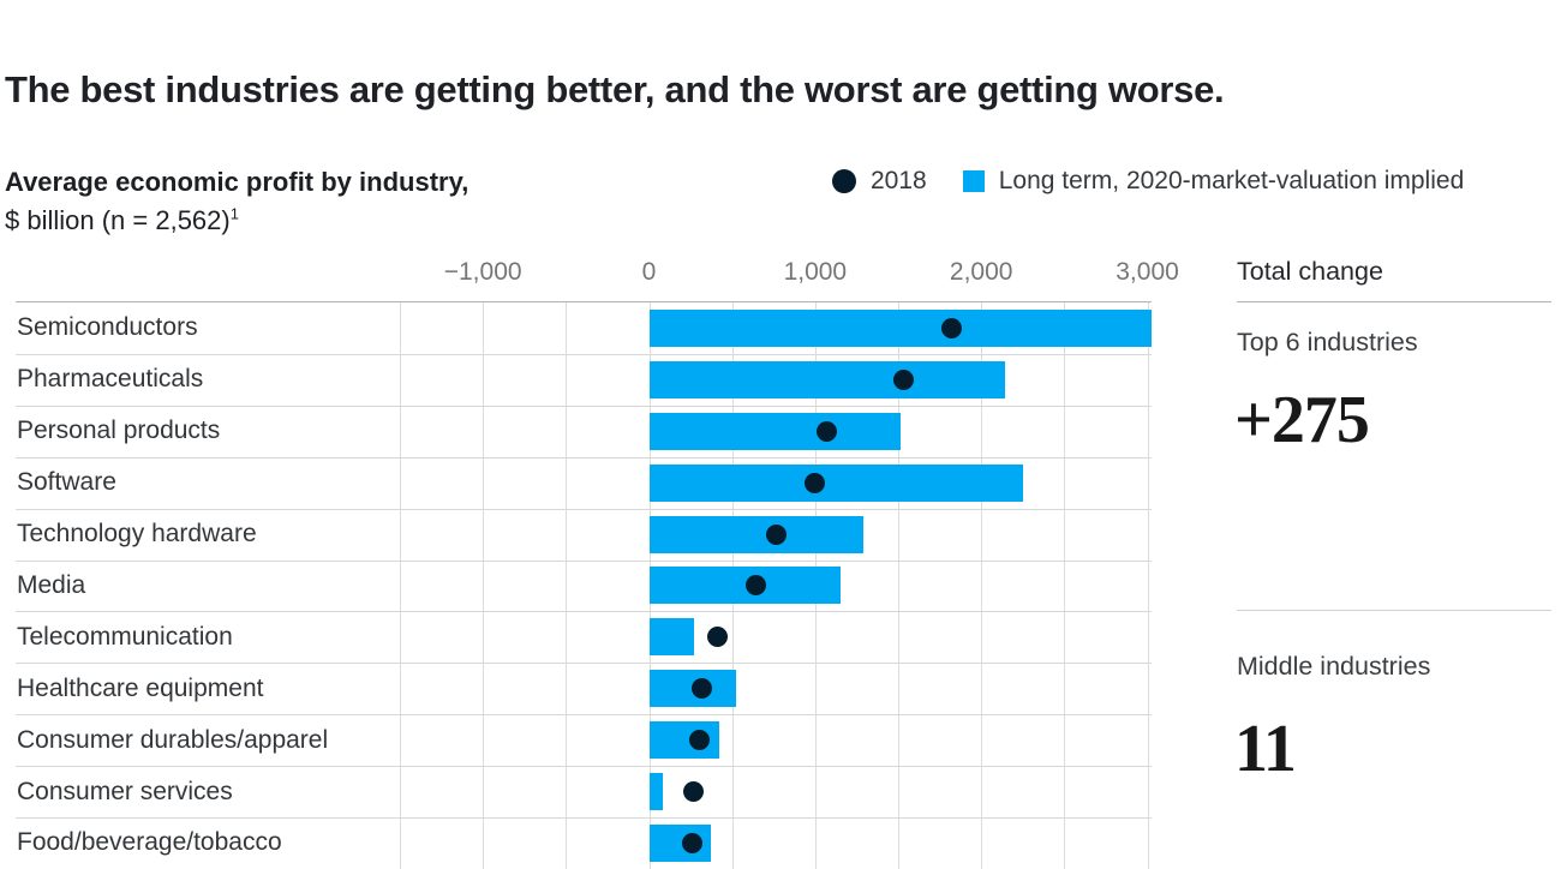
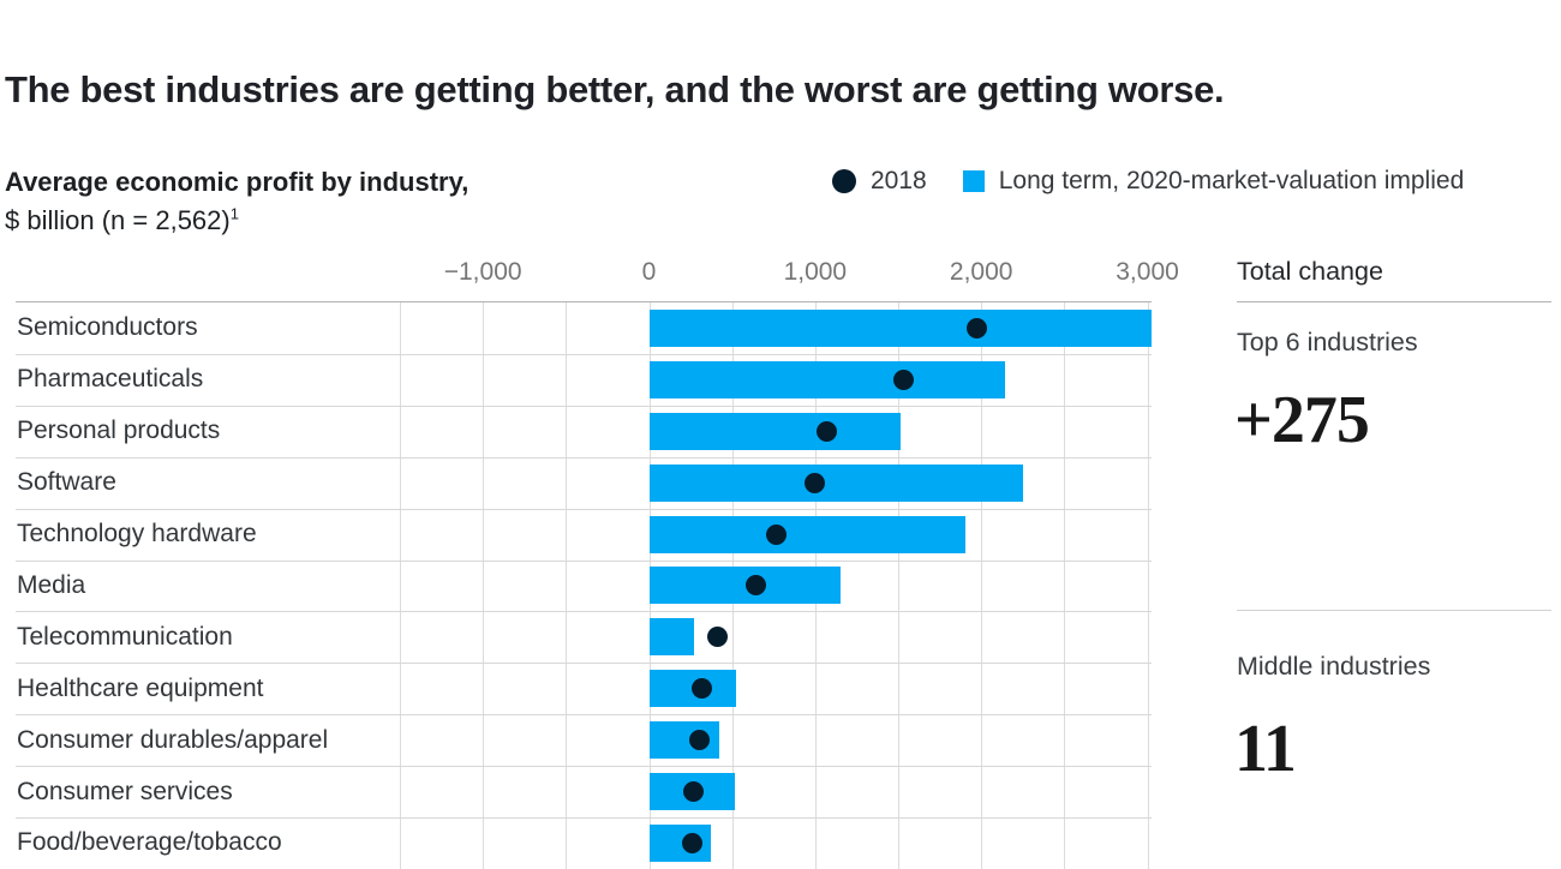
2018/Semiconductors: 1820 -> 1970
Long term, 2020-market-valuation implied/Technology hardware: 1290 -> 1900
Long term, 2020-market-valuation implied/Consumer services: 80 -> 510
